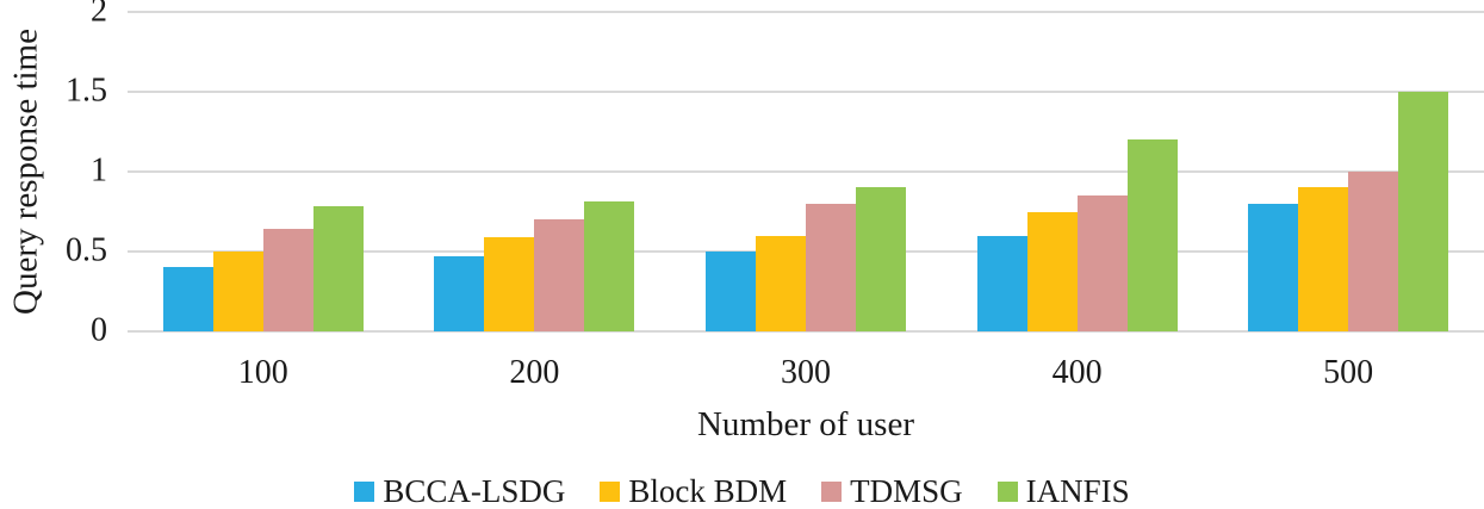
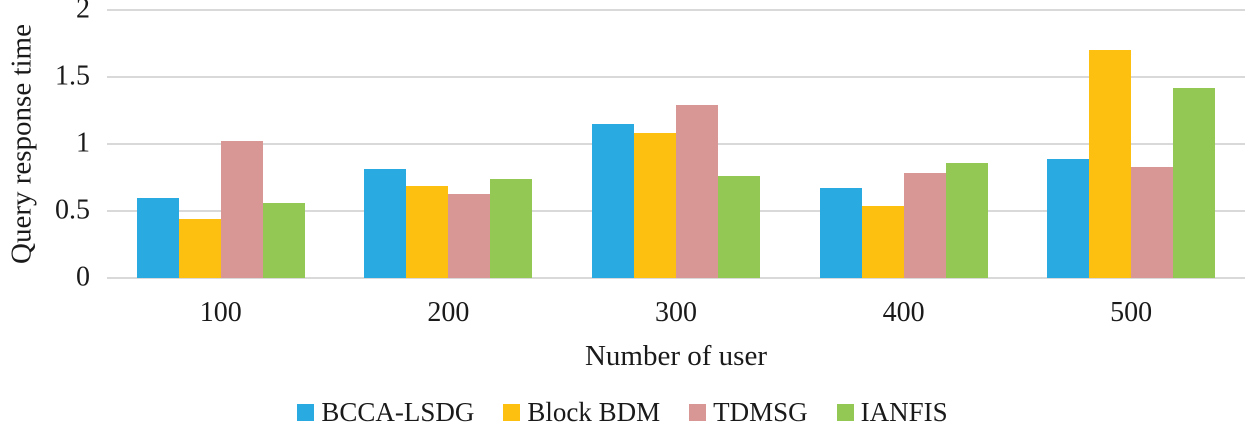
BCCA-LSDG/100: 0.40 -> 0.60
Block BDM/100: 0.50 -> 0.44
TDMSG/100: 0.64 -> 1.02
IANFIS/100: 0.78 -> 0.56
BCCA-LSDG/200: 0.47 -> 0.81
Block BDM/200: 0.59 -> 0.69
TDMSG/200: 0.70 -> 0.63
IANFIS/200: 0.81 -> 0.74
BCCA-LSDG/300: 0.50 -> 1.15
Block BDM/300: 0.60 -> 1.08
TDMSG/300: 0.80 -> 1.29
IANFIS/300: 0.90 -> 0.76
BCCA-LSDG/400: 0.60 -> 0.67
Block BDM/400: 0.75 -> 0.54
TDMSG/400: 0.85 -> 0.78
IANFIS/400: 1.20 -> 0.86
BCCA-LSDG/500: 0.80 -> 0.89
Block BDM/500: 0.90 -> 1.70
TDMSG/500: 1.00 -> 0.83
IANFIS/500: 1.50 -> 1.42
